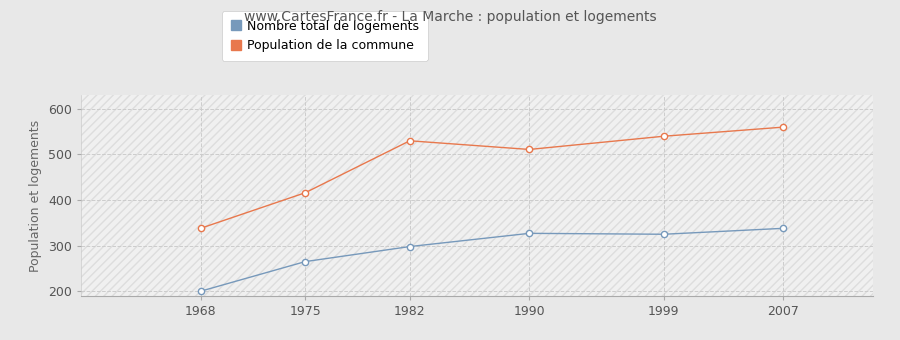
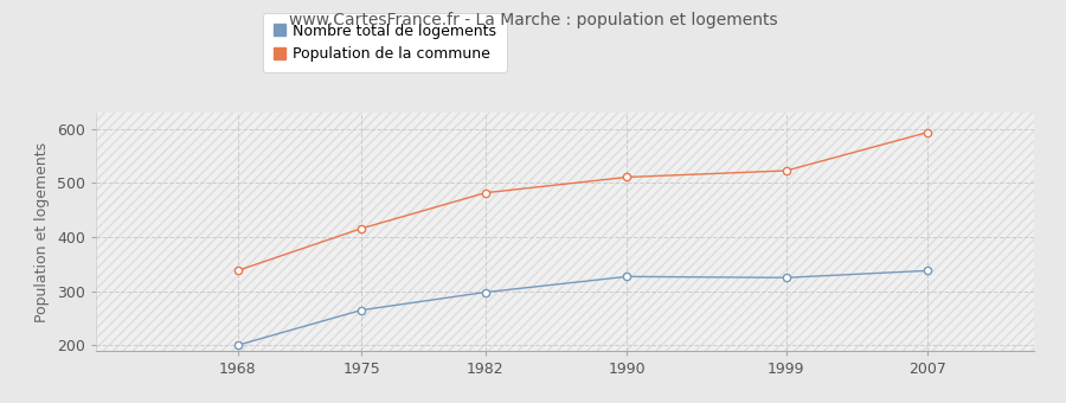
Population de la commune/1982: 530 -> 482
Population de la commune/1999: 540 -> 523
Population de la commune/2007: 560 -> 594
